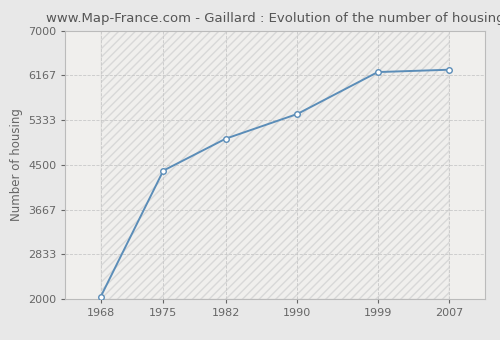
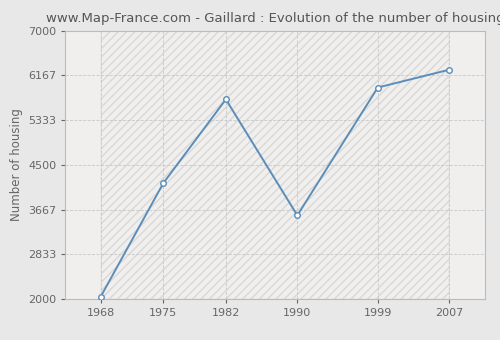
1975: 4390 -> 4160
1982: 4990 -> 5720
1990: 5450 -> 3560
1999: 6230 -> 5940
